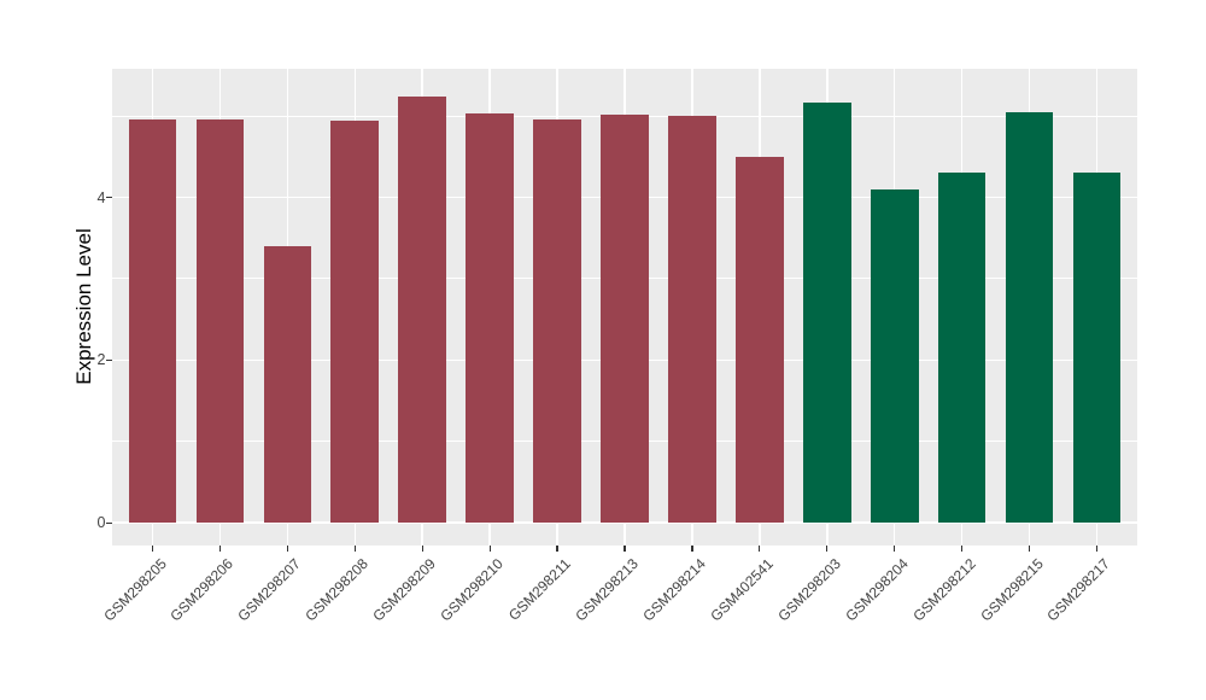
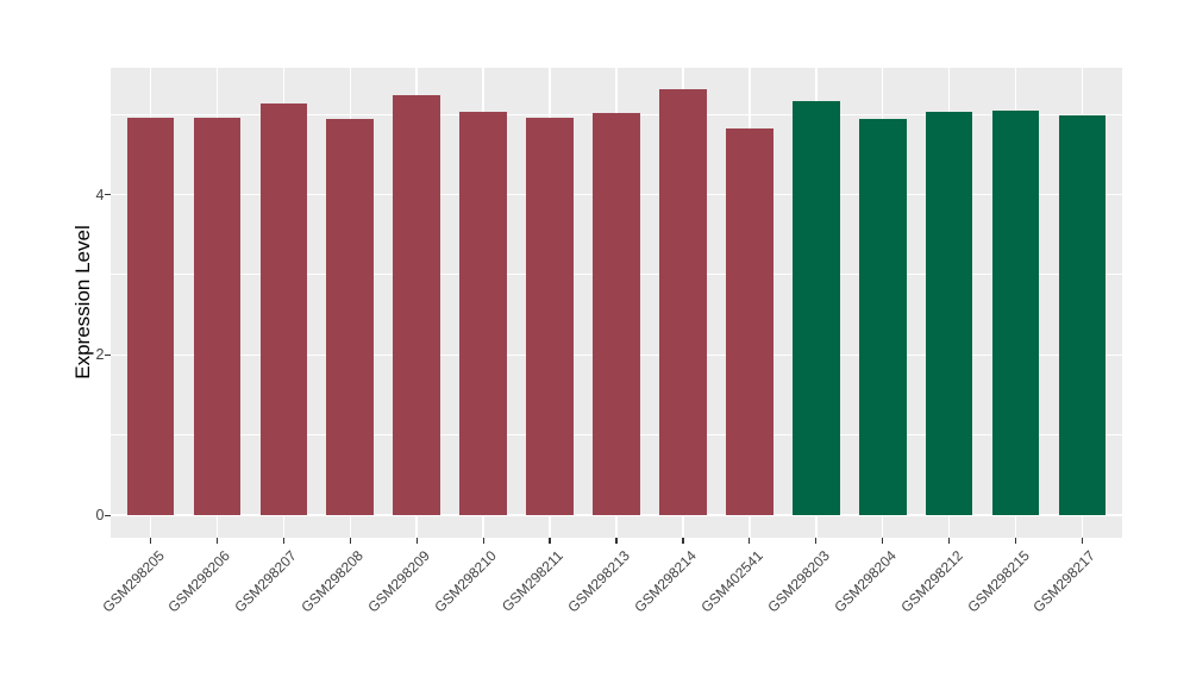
GSM298207: 3.4 -> 5.1
GSM298214: 5.0 -> 5.3
GSM402541: 4.5 -> 4.8
GSM298204: 4.1 -> 4.9
GSM298212: 4.3 -> 5.0
GSM298217: 4.3 -> 5.0
